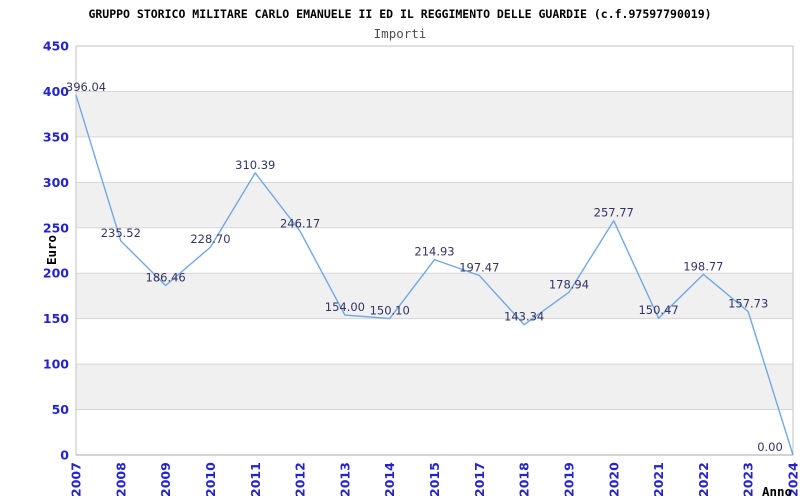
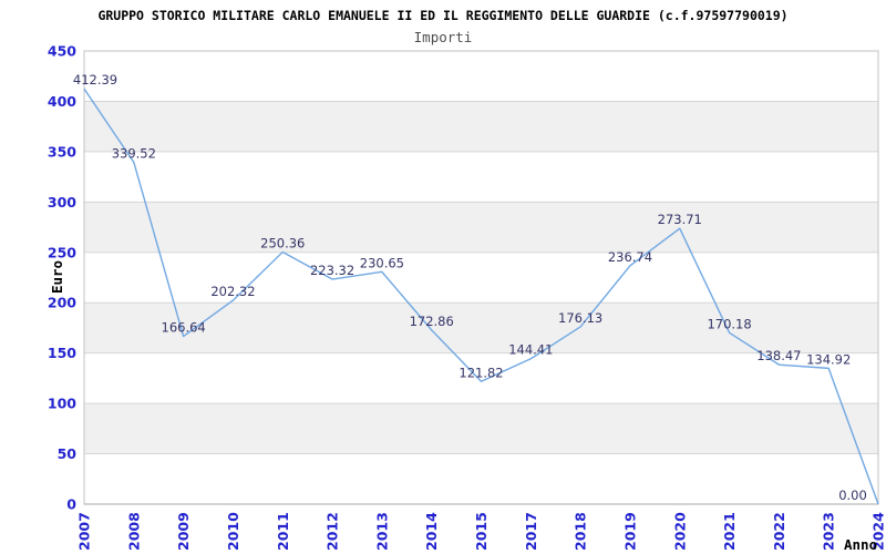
2007: 396.04 -> 412.39
2008: 235.52 -> 339.52
2009: 186.46 -> 166.64
2010: 228.70 -> 202.32
2011: 310.39 -> 250.36
2012: 246.17 -> 223.32
2013: 154.00 -> 230.65
2014: 150.10 -> 172.86
2015: 214.93 -> 121.82
2017: 197.47 -> 144.41
2018: 143.34 -> 176.13
2019: 178.94 -> 236.74
2020: 257.77 -> 273.71
2021: 150.47 -> 170.18
2022: 198.77 -> 138.47
2023: 157.73 -> 134.92
